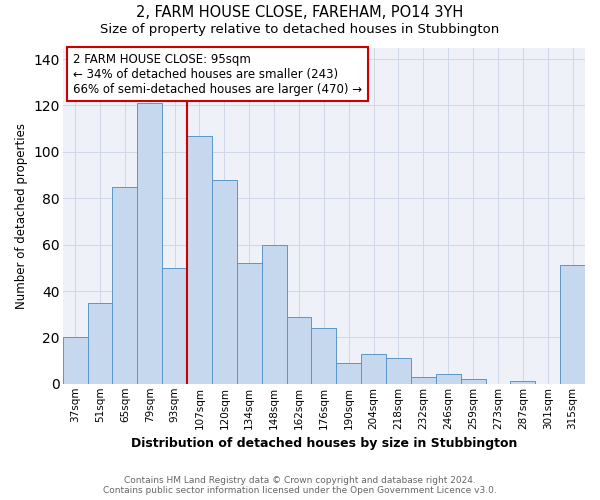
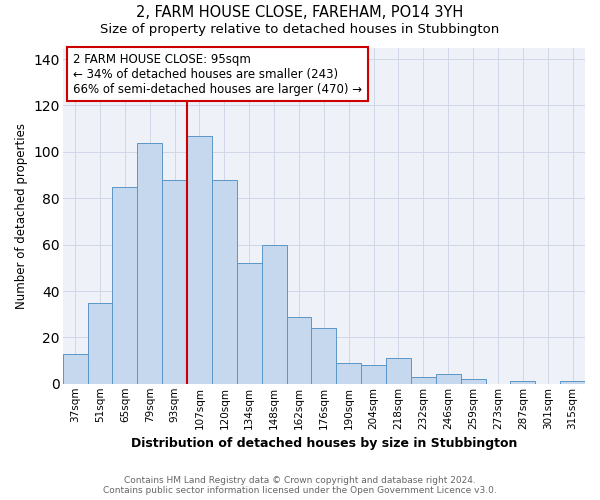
37sqm: 20 -> 13
79sqm: 121 -> 104
93sqm: 50 -> 88
204sqm: 13 -> 8
315sqm: 51 -> 1
